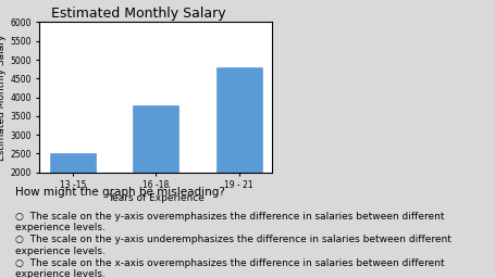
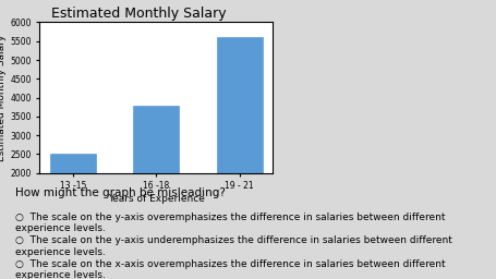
19 - 21: 4800 -> 5600
